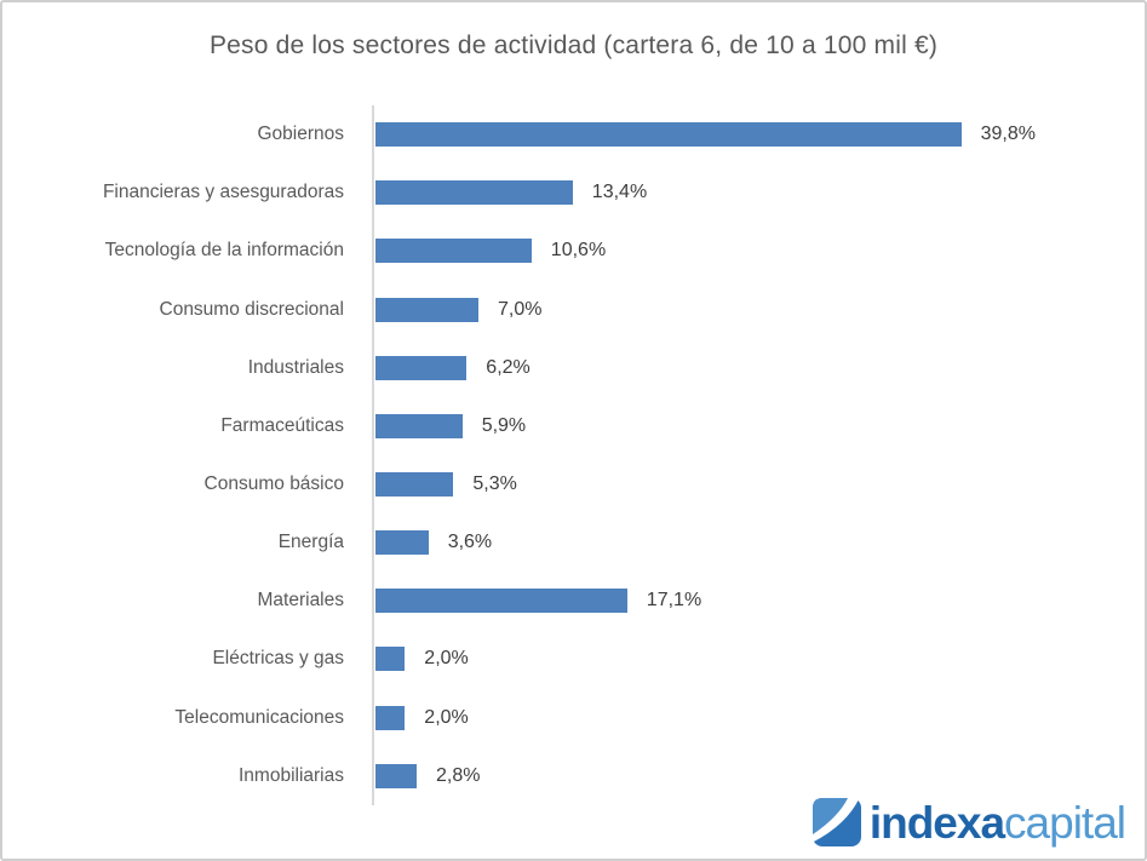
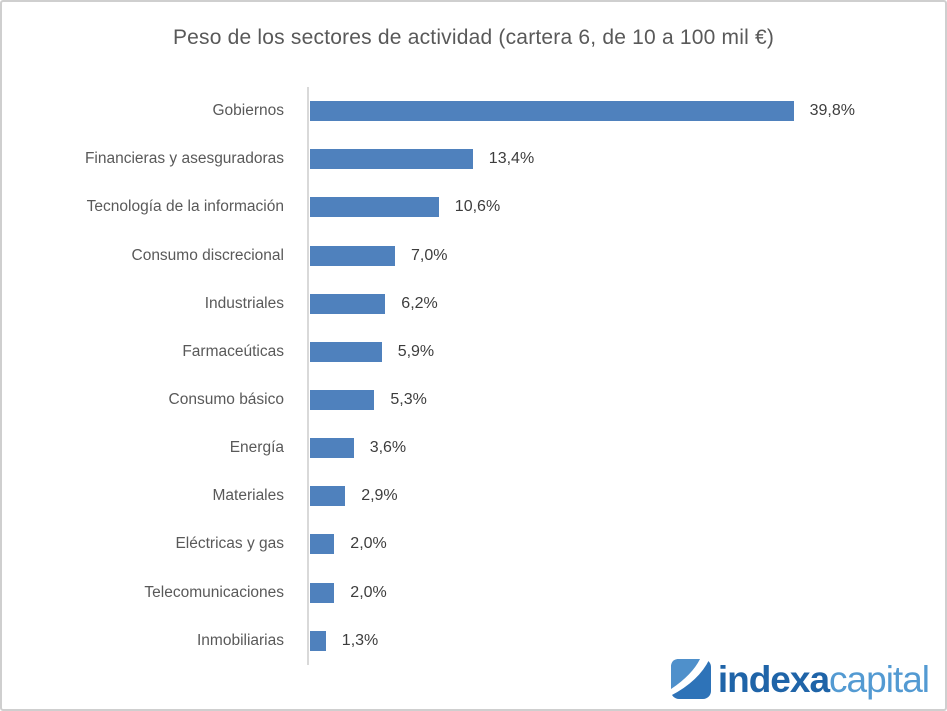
Materiales: 17,1% -> 2,9%
Inmobiliarias: 2,8% -> 1,3%
